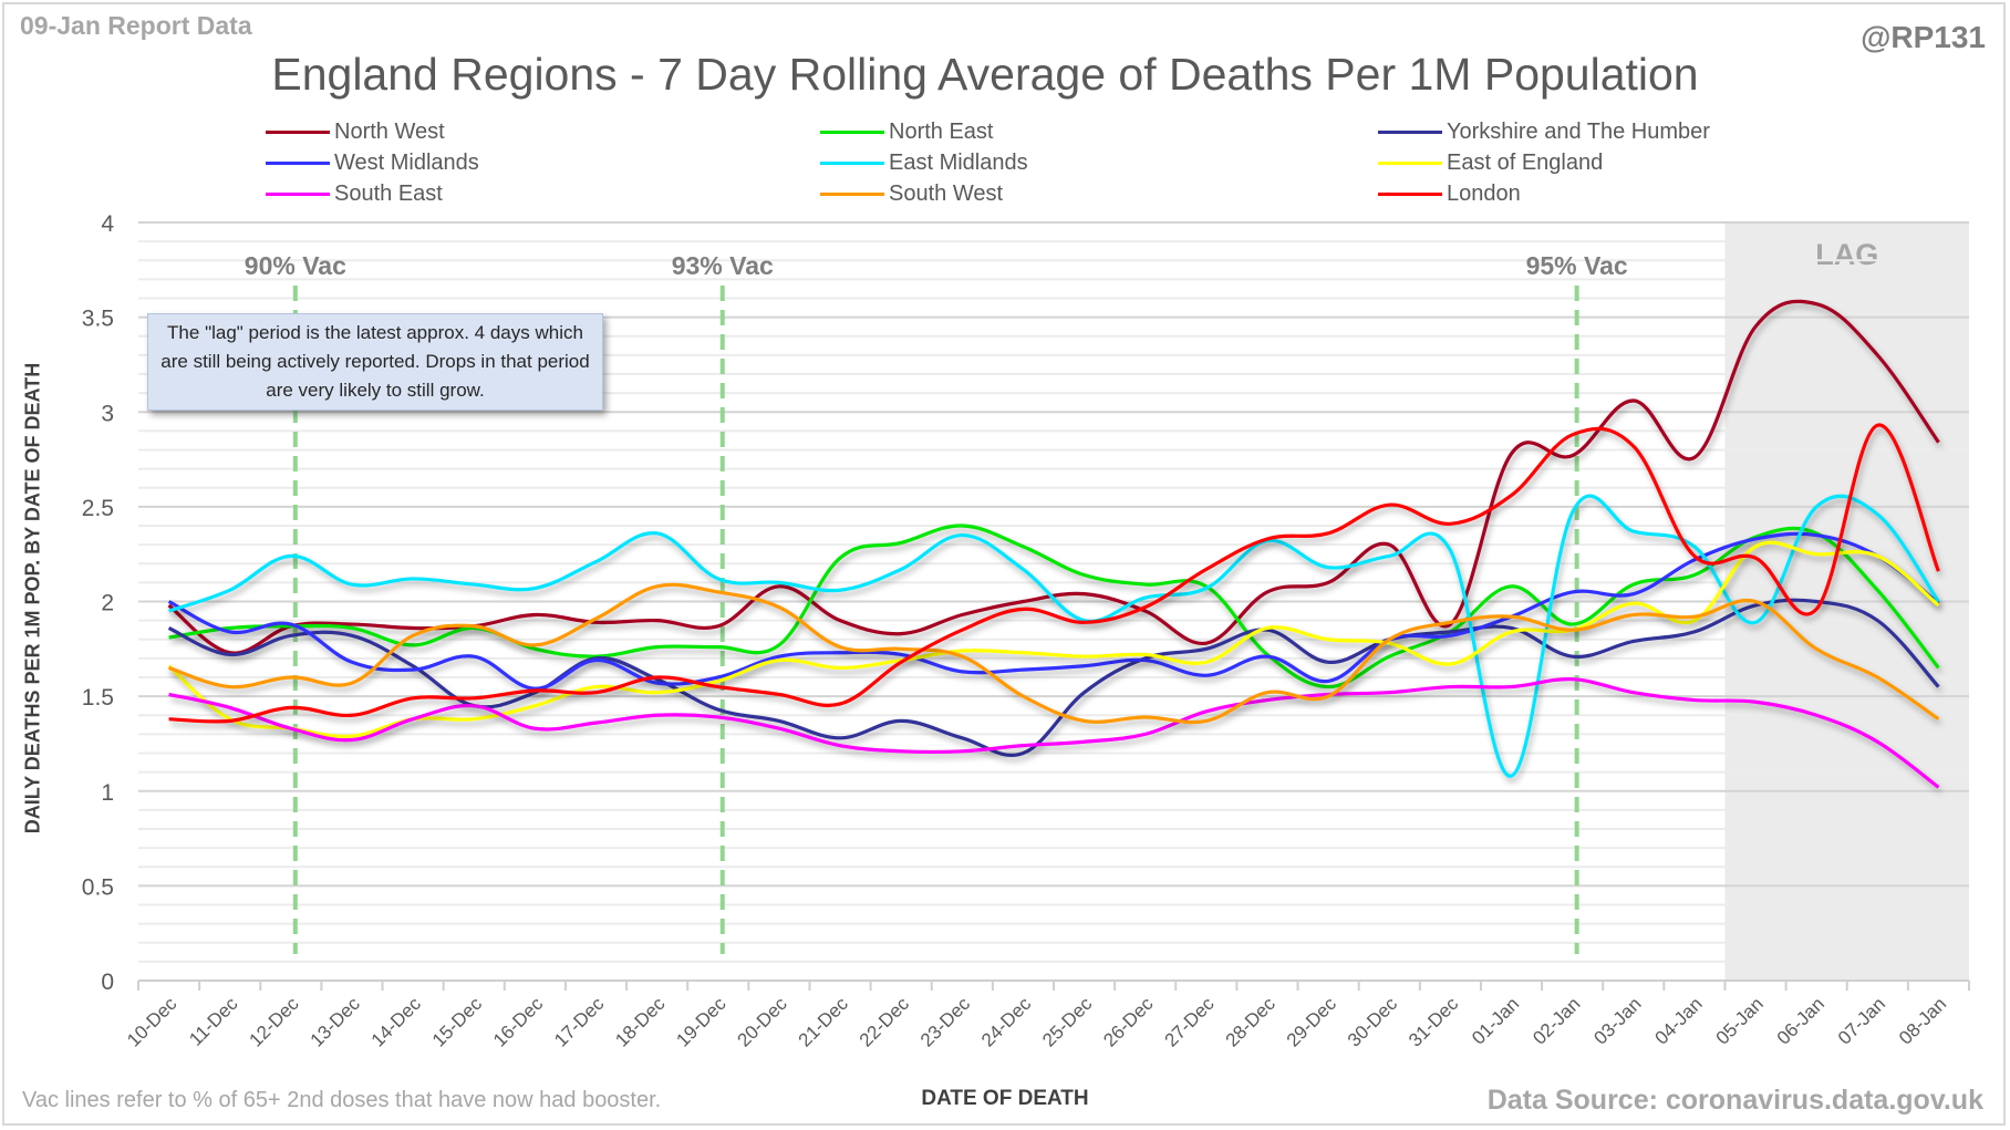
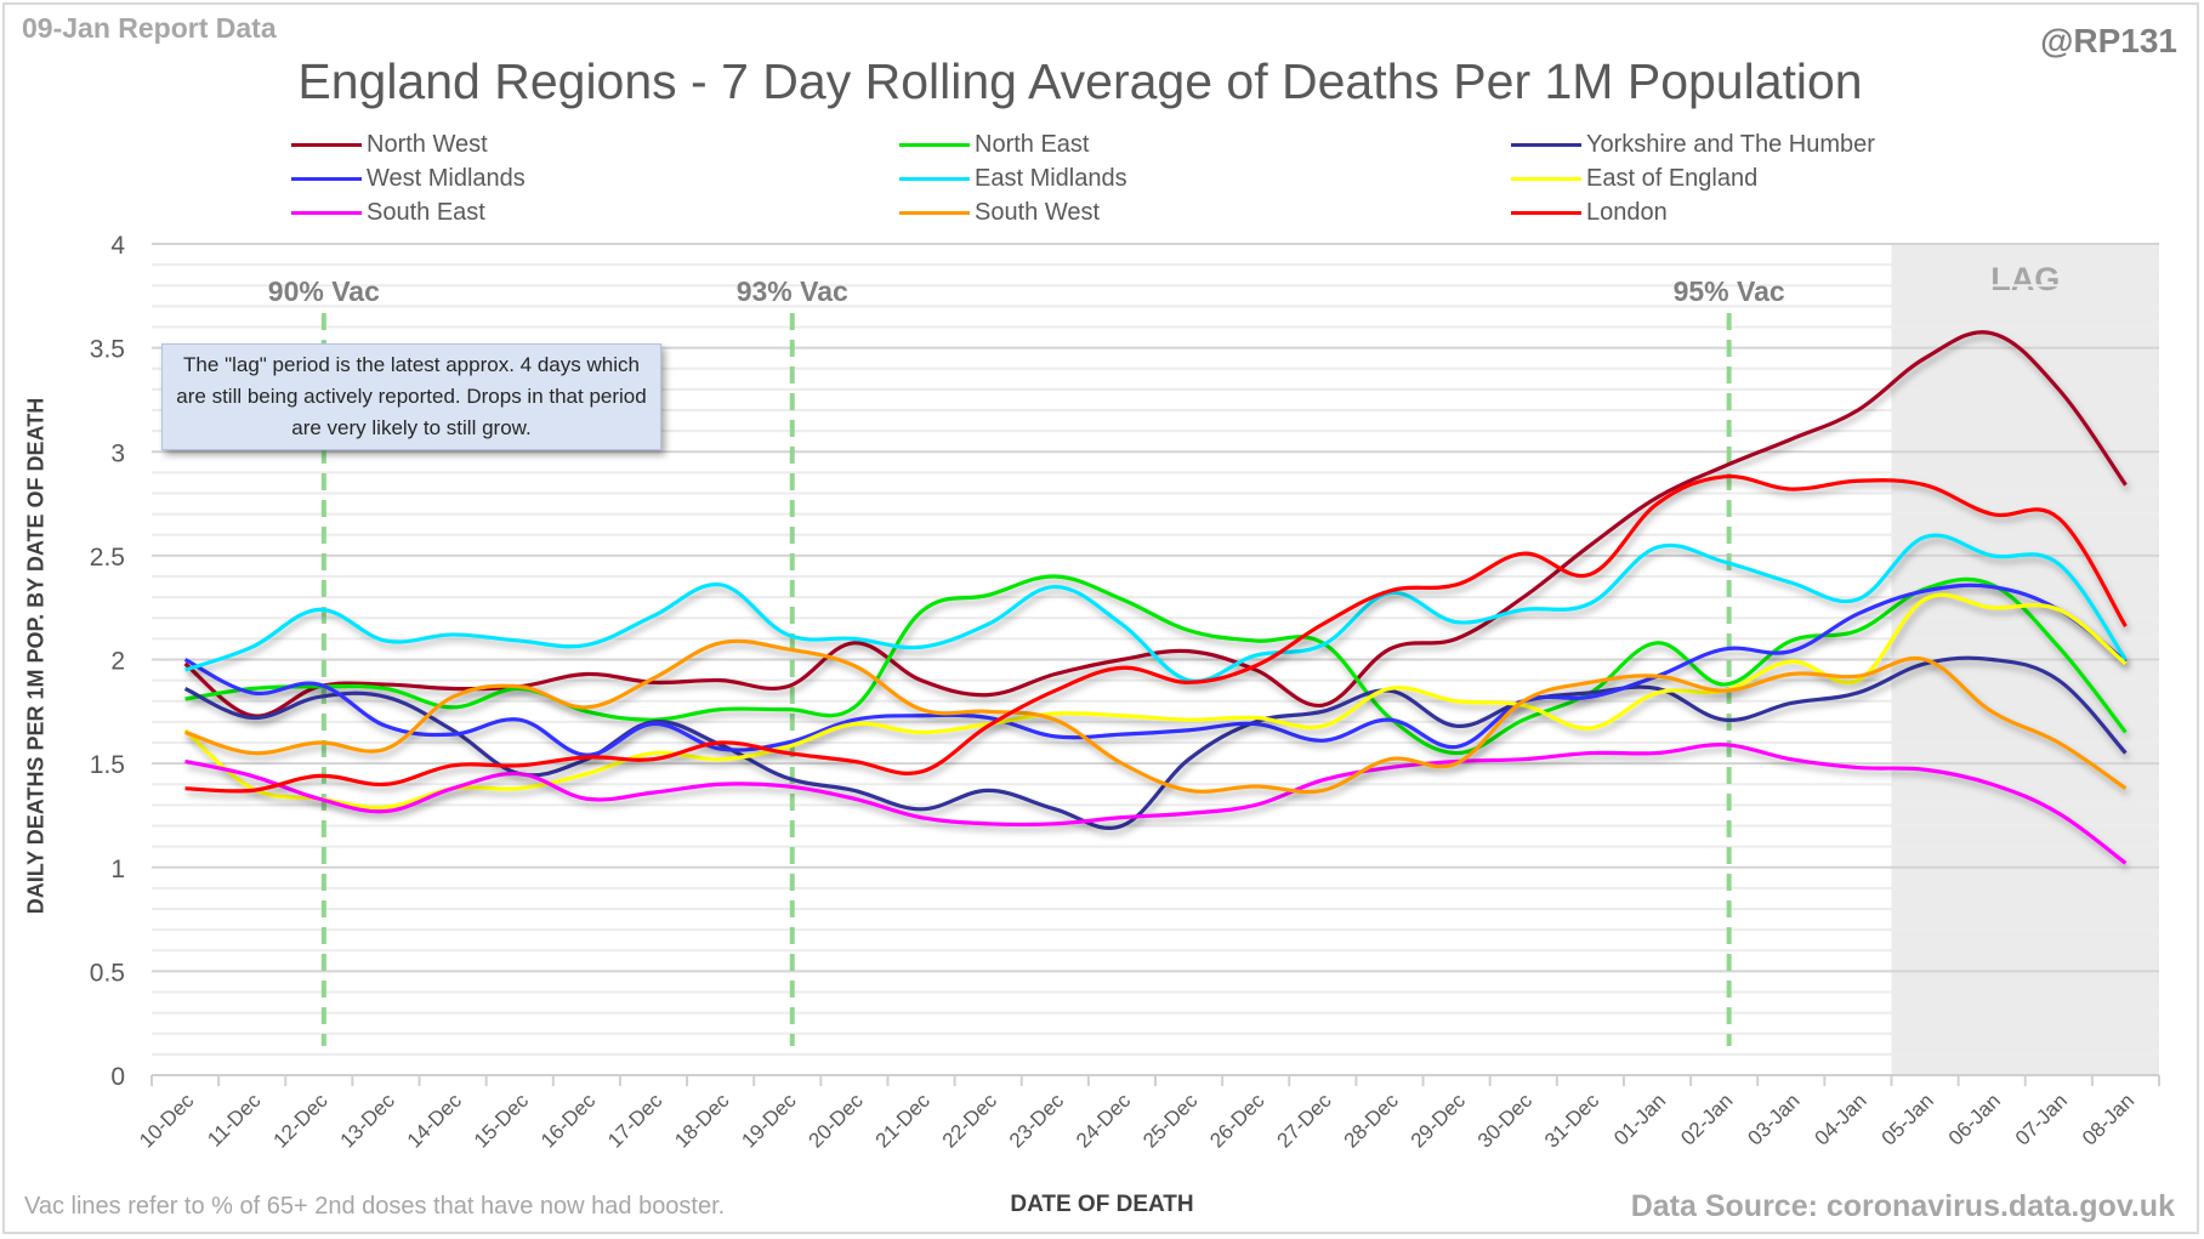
North West/31-Dec: 1.88 -> 2.55
East Midlands/01-Jan: 1.08 -> 2.54
London/01-Jan: 2.56 -> 2.75
North West/02-Jan: 2.77 -> 2.93
North West/04-Jan: 2.76 -> 3.20
London/04-Jan: 2.24 -> 2.86
East Midlands/05-Jan: 1.89 -> 2.59
London/05-Jan: 2.23 -> 2.84
London/06-Jan: 1.96 -> 2.70
London/07-Jan: 2.93 -> 2.68
